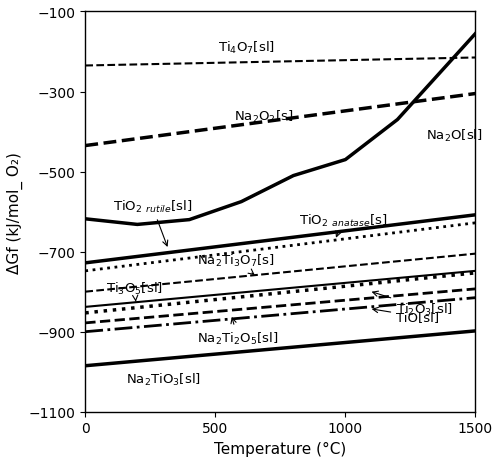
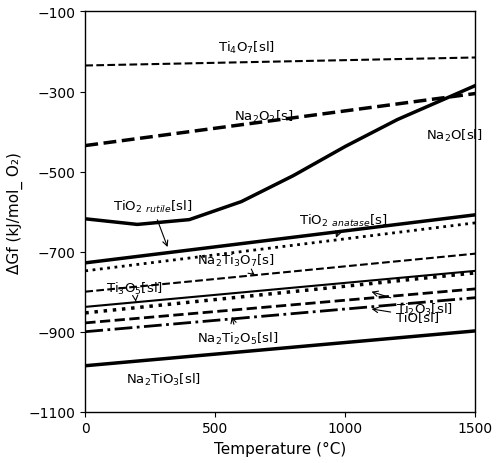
1000: -470 -> -437
1500: -155 -> -285
